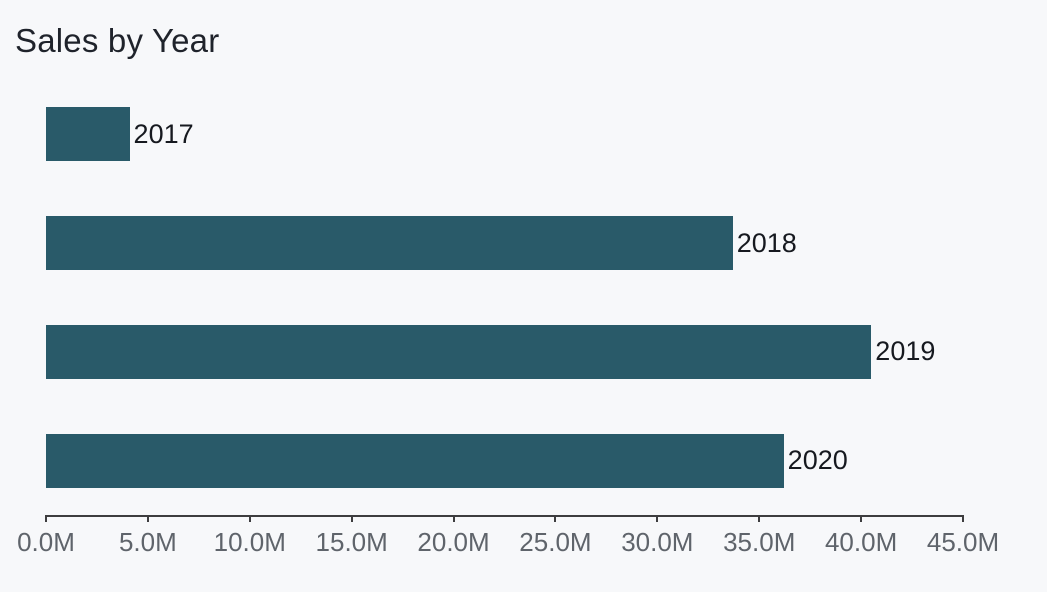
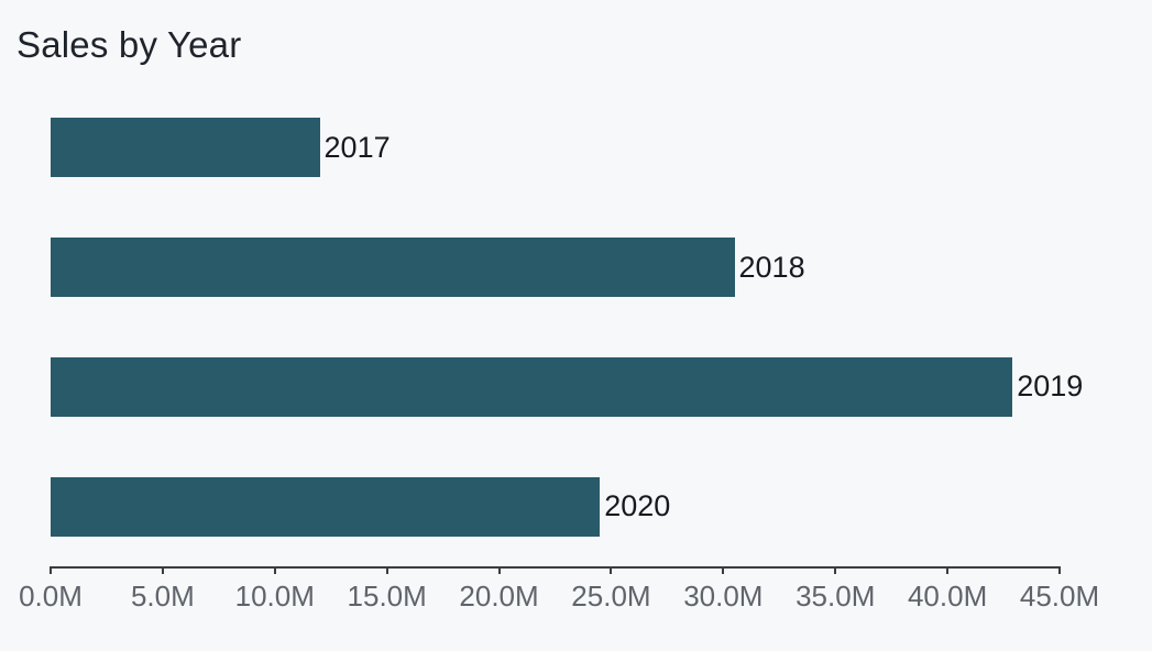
2017: 4.1M -> 12.0M
2018: 33.7M -> 30.5M
2019: 40.5M -> 42.9M
2020: 36.2M -> 24.5M
